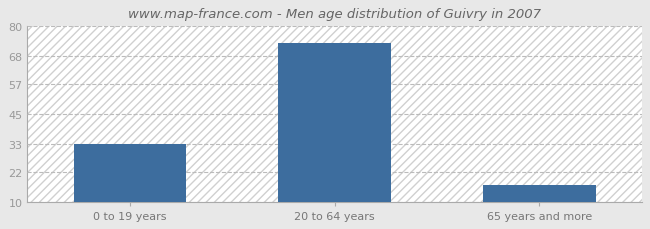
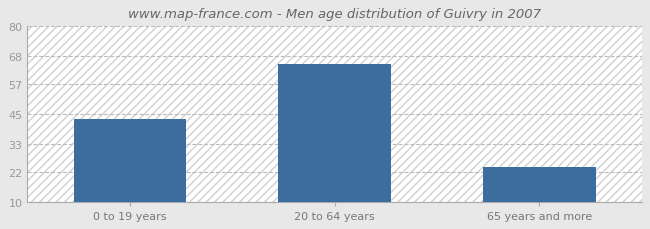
0 to 19 years: 33 -> 43
20 to 64 years: 73 -> 65
65 years and more: 17 -> 24
